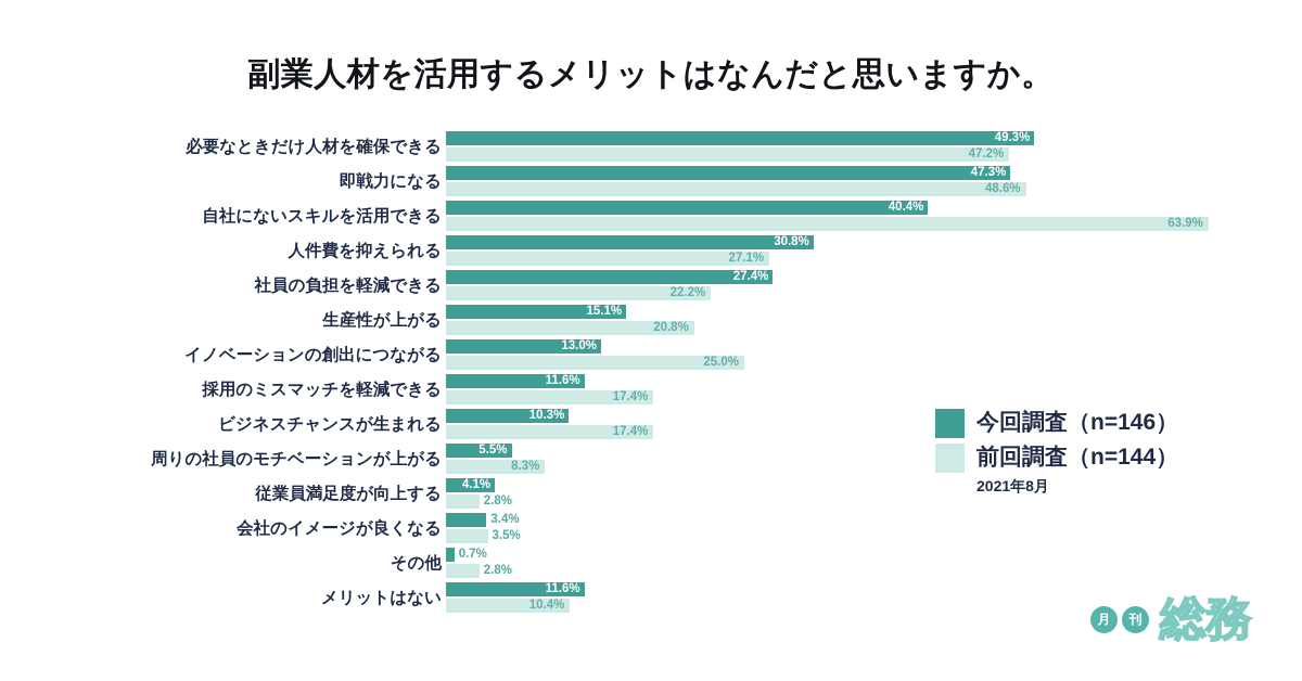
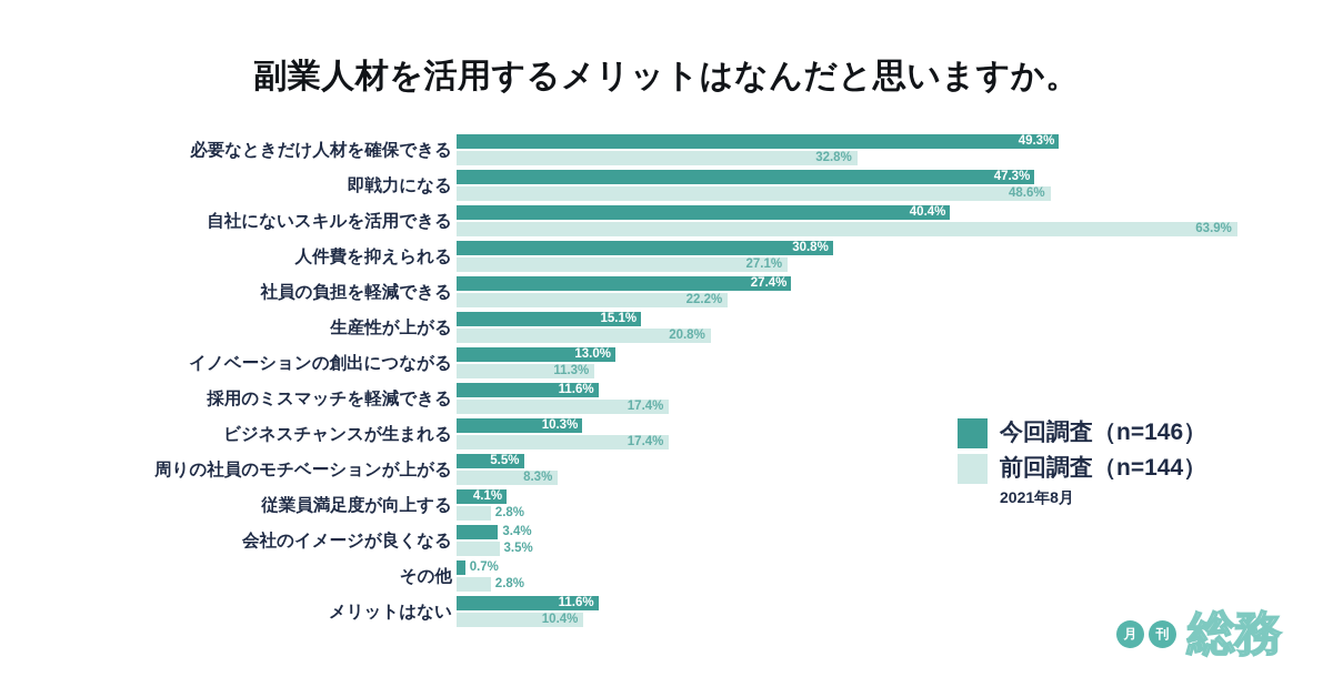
前回調査（n=144）/必要なときだけ人材を確保できる: 47.2% -> 32.8%
前回調査（n=144）/イノベーションの創出につながる: 25.0% -> 11.3%
